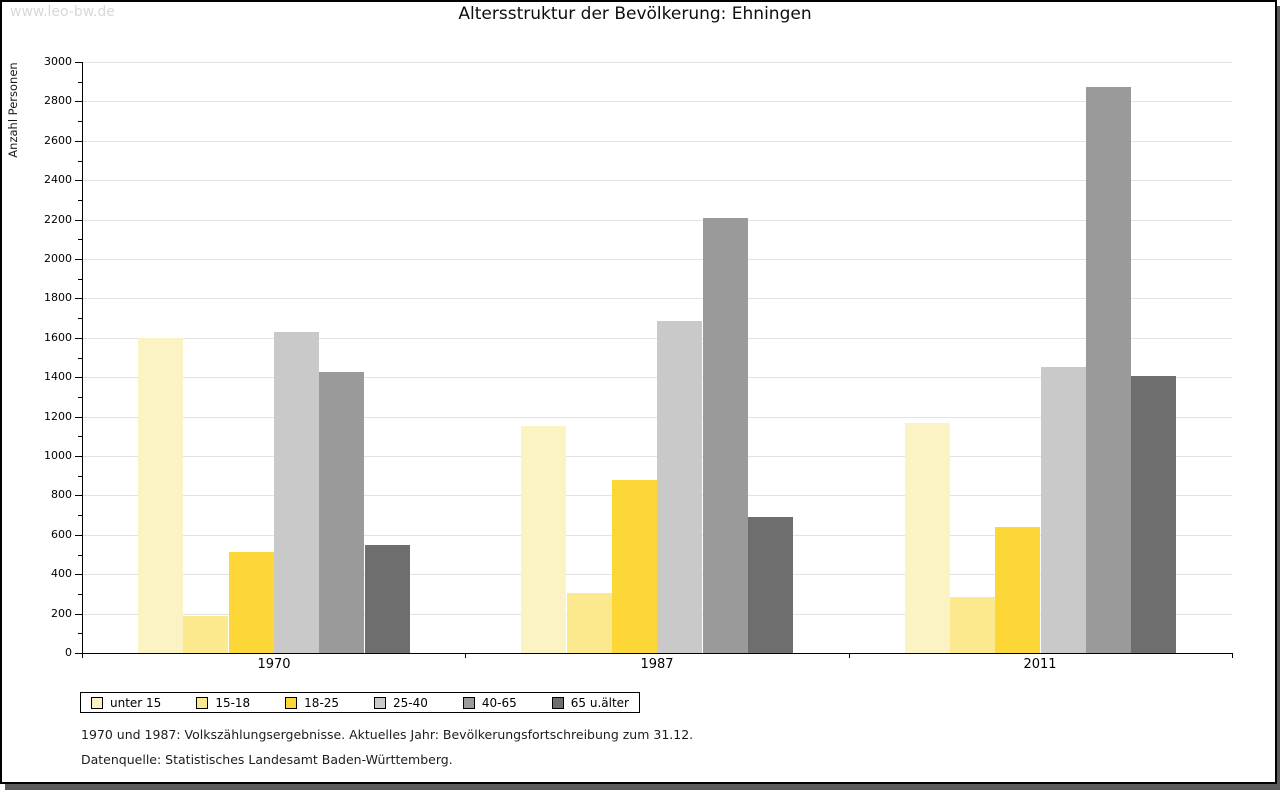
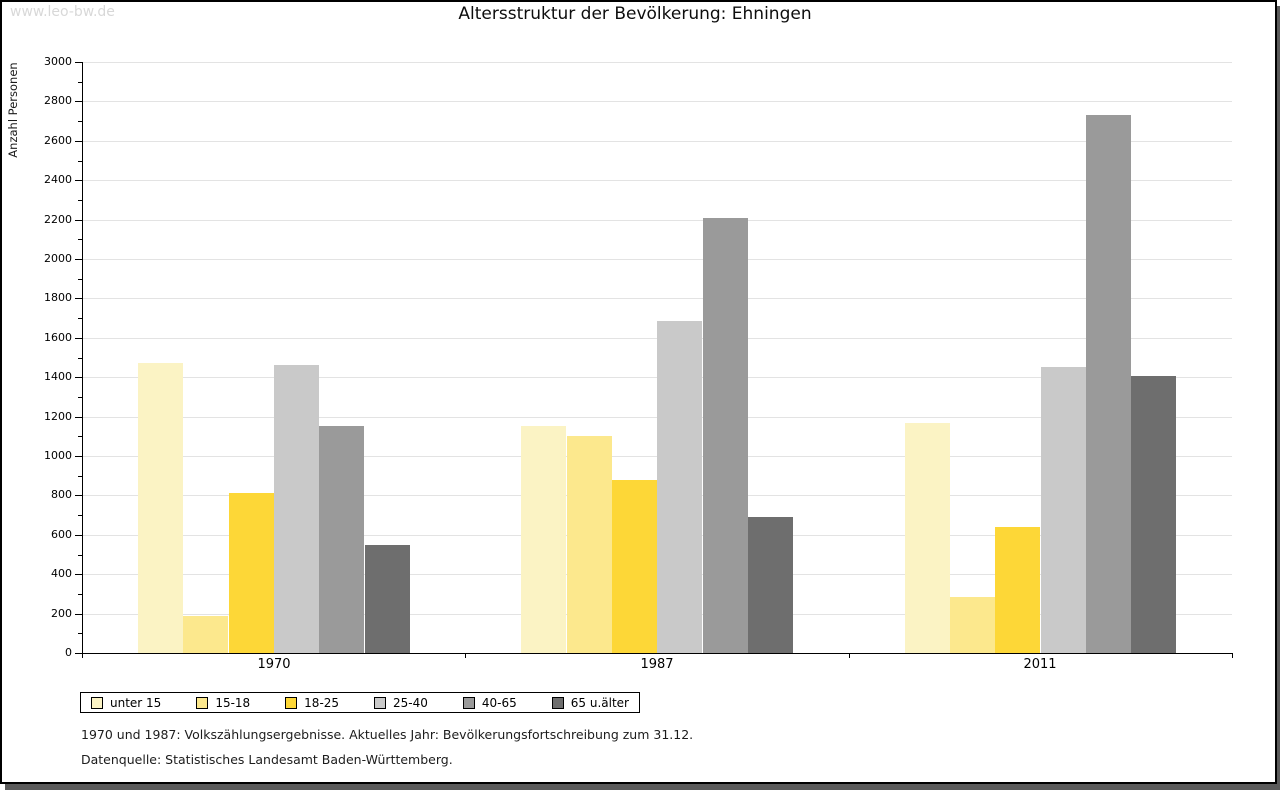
unter 15/1970: 1600 -> 1470
18-25/1970: 520 -> 810
25-40/1970: 1630 -> 1460
40-65/1970: 1420 -> 1150
15-18/1987: 300 -> 1100
40-65/2011: 2880 -> 2730
